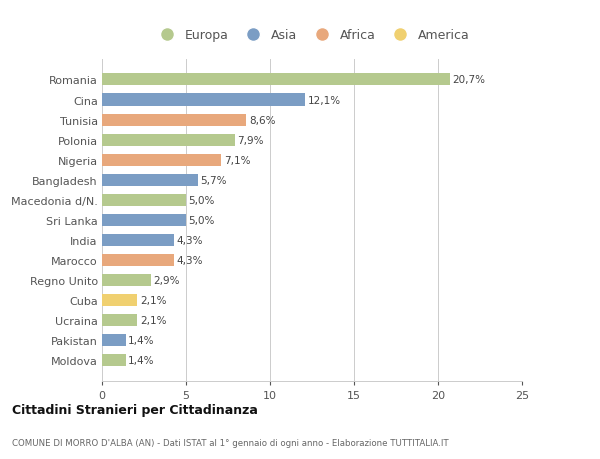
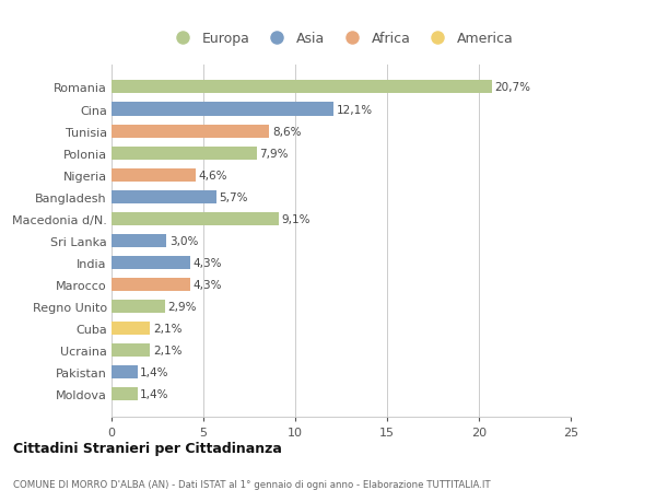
Nigeria: 7,1% -> 4,6%
Macedonia d/N.: 5,0% -> 9,1%
Sri Lanka: 5,0% -> 3,0%
